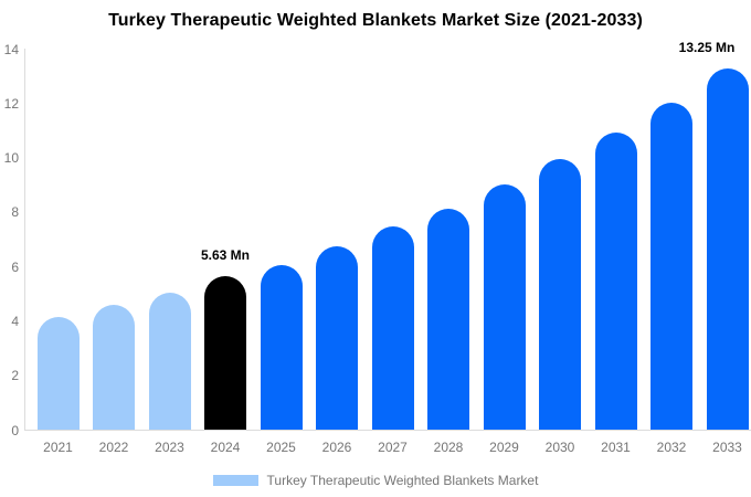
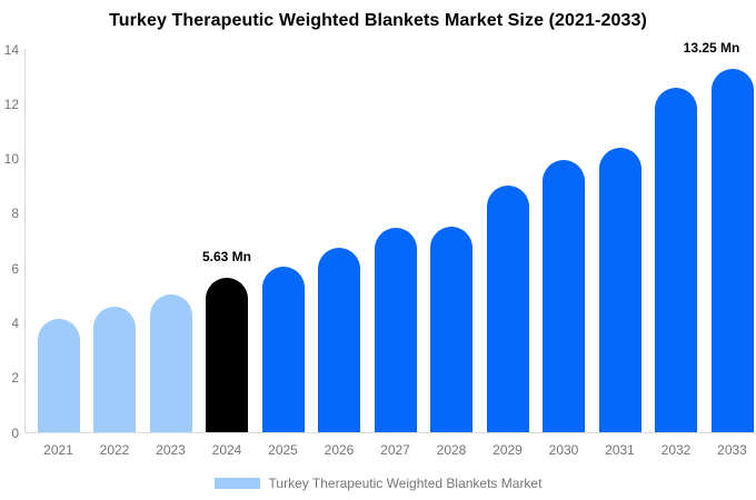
2028: 8.1 -> 7.5
2031: 10.9 -> 10.4
2032: 12.0 -> 12.6
